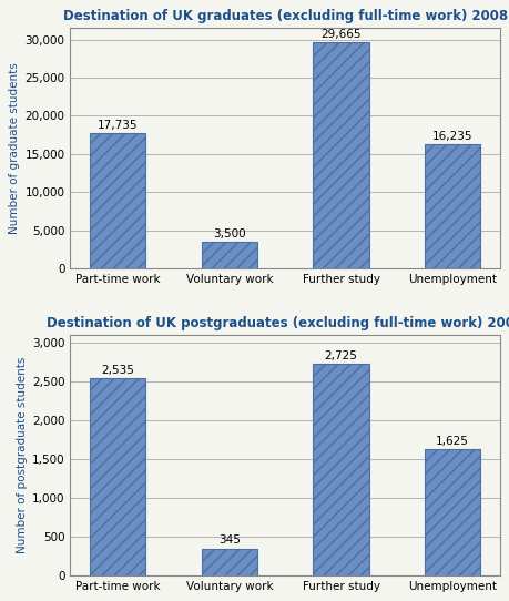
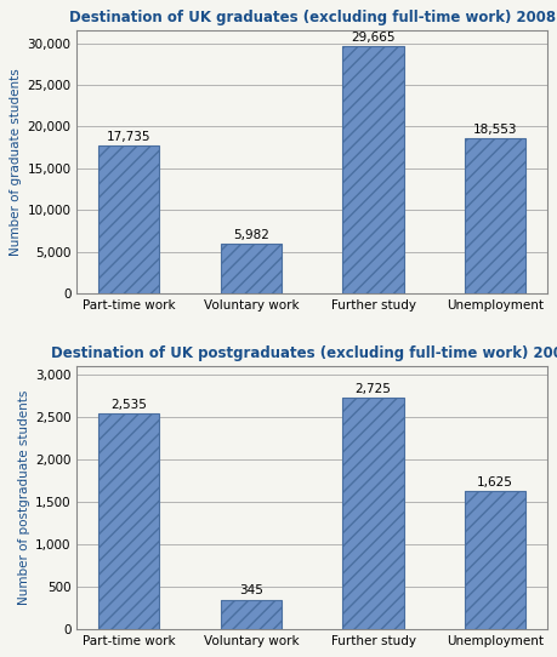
Destination of UK graduates (excluding full-time work) 2008/Voluntary work: 3,500 -> 5,982
Destination of UK graduates (excluding full-time work) 2008/Unemployment: 16,235 -> 18,553
